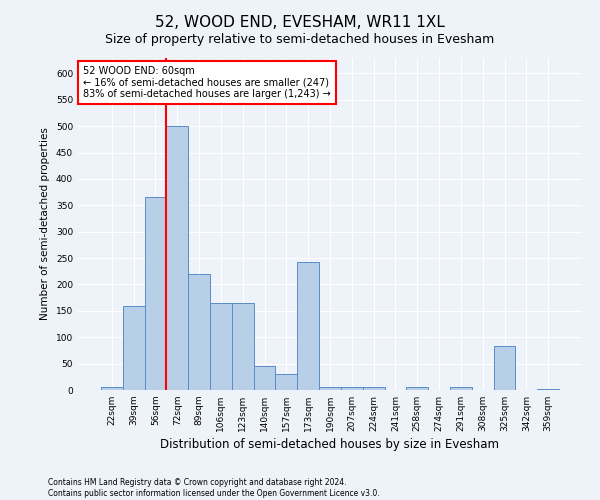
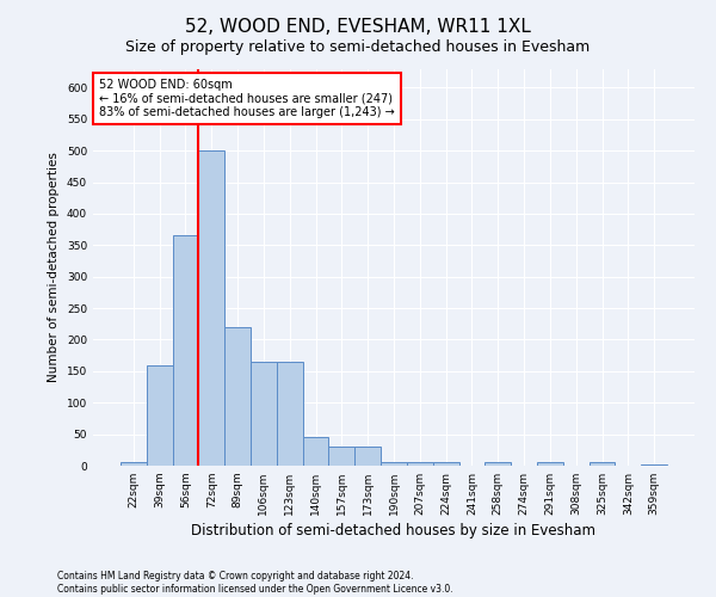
173sqm: 242 -> 30
325sqm: 84 -> 5
